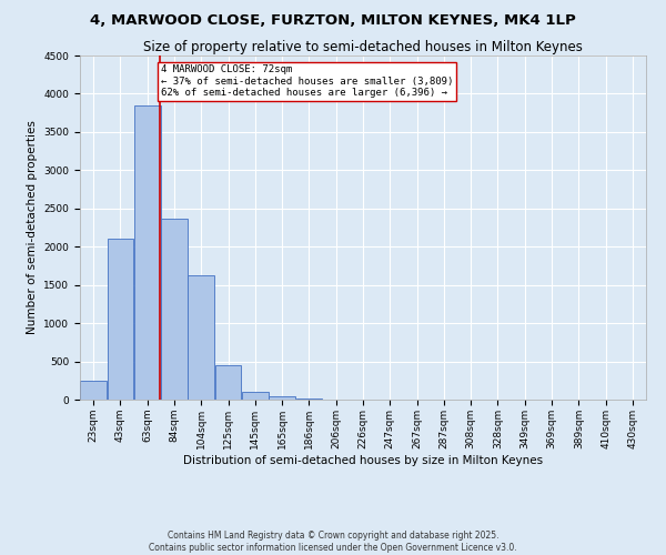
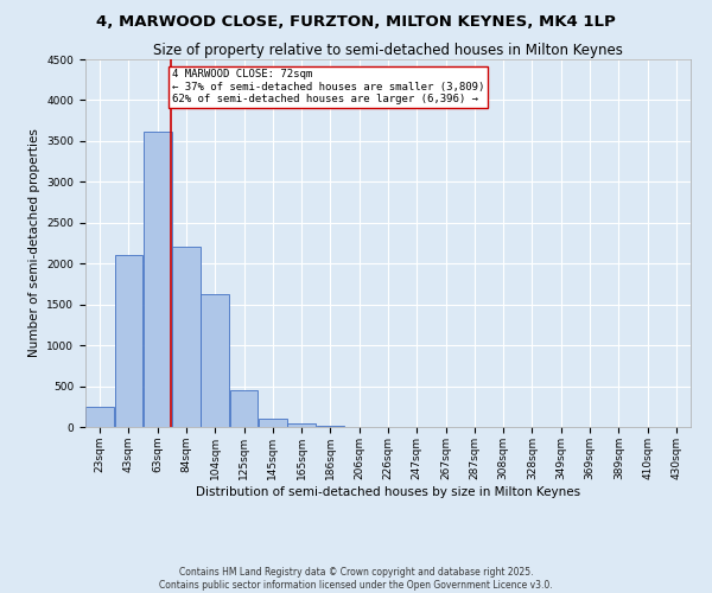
63sqm: 3840 -> 3620
84sqm: 2360 -> 2210
